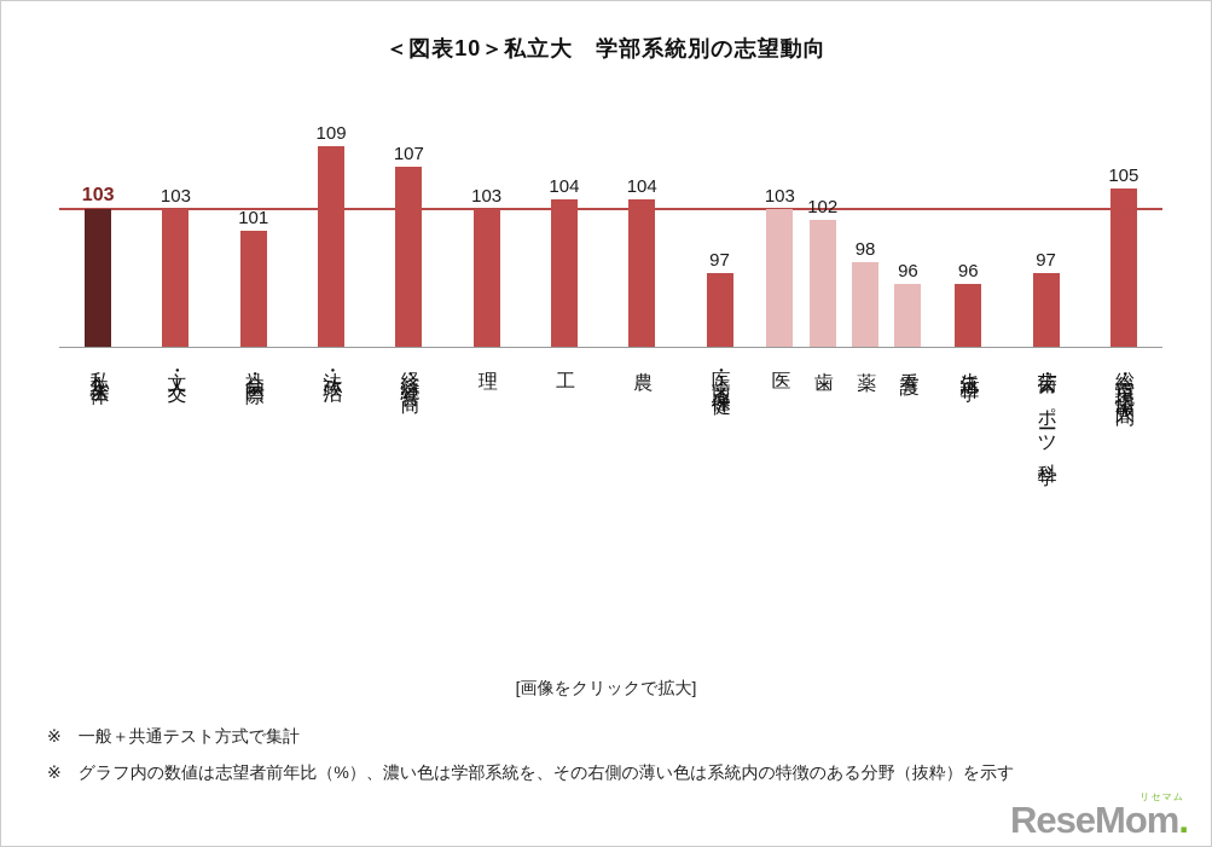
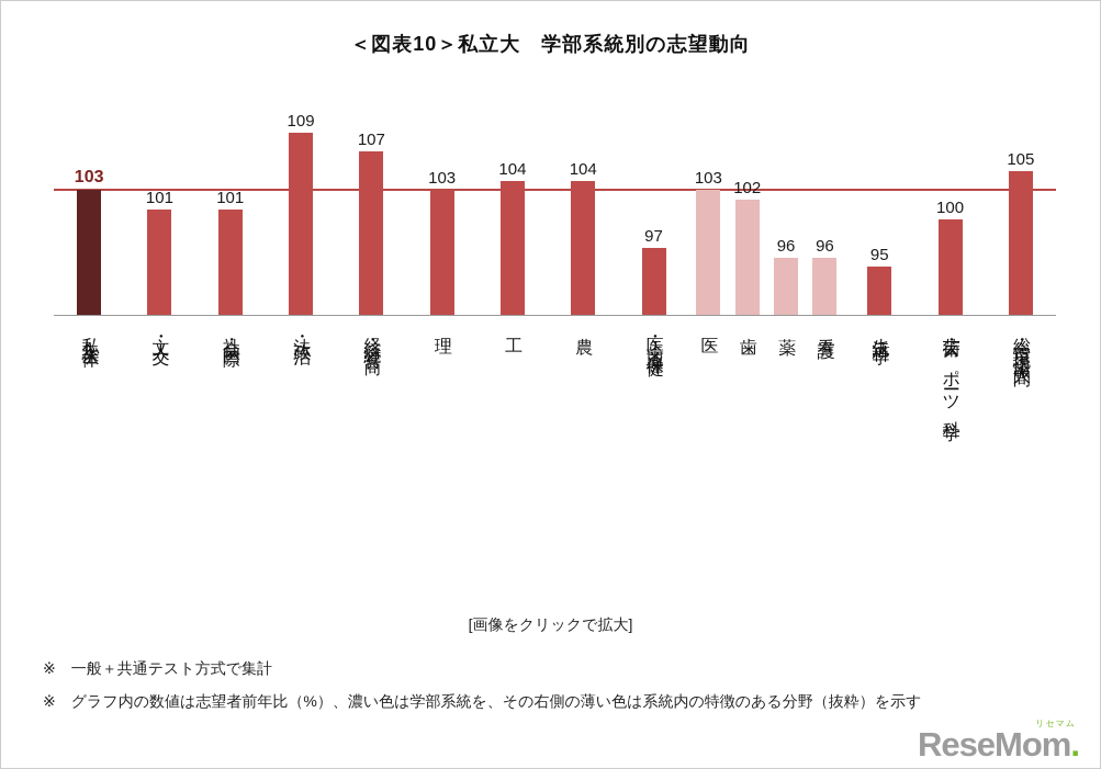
文・人文: 103 -> 101
薬: 98 -> 96
生活科学: 96 -> 95
芸術・スポーツ科学: 97 -> 100
